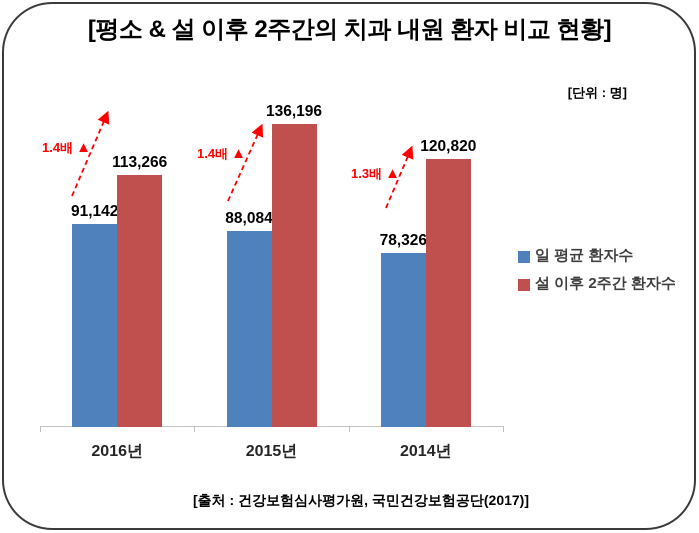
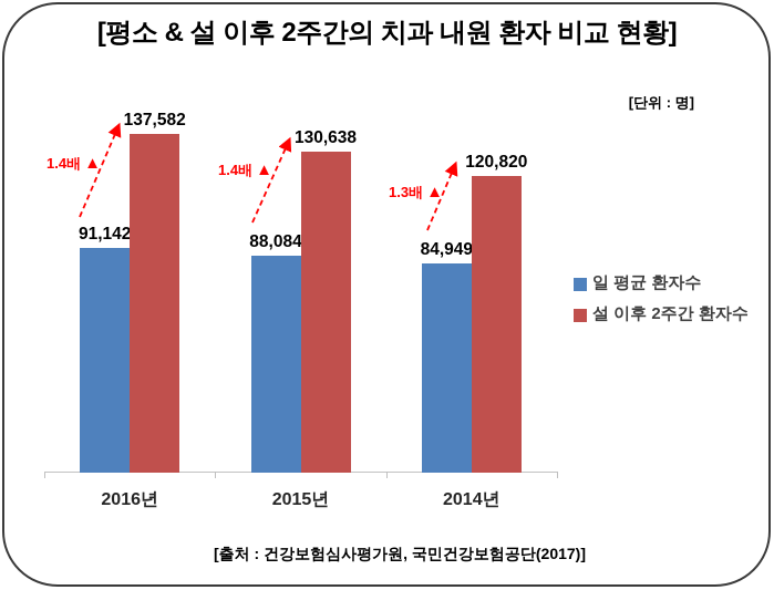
설 이후 2주간 환자수/2016년: 113,266 -> 137,582
설 이후 2주간 환자수/2015년: 136,196 -> 130,638
일 평균 환자수/2014년: 78,326 -> 84,949
